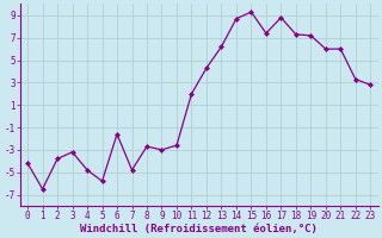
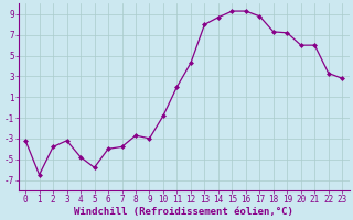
0: -4.2 -> -3.2
6: -1.6 -> -4.0
7: -4.8 -> -3.8
10: -2.6 -> -0.8
13: 6.2 -> 8.0
16: 7.4 -> 9.3
